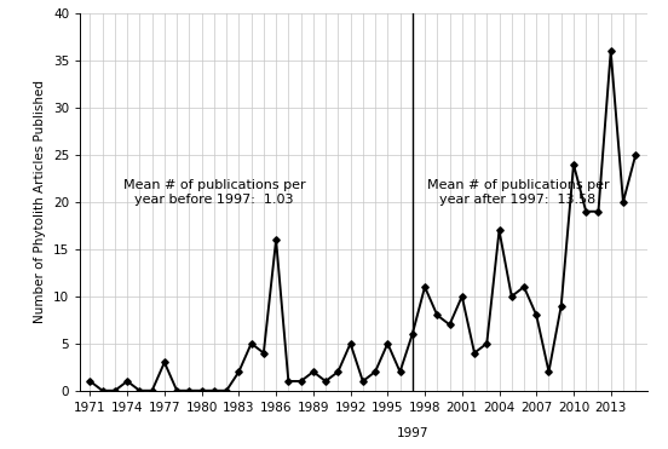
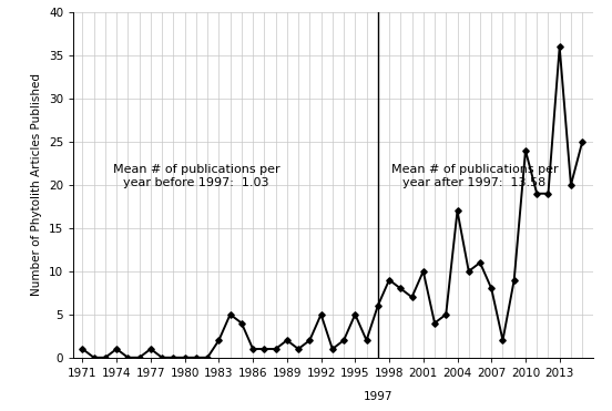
1977: 3 -> 1
1986: 16 -> 1
1998: 11 -> 9
